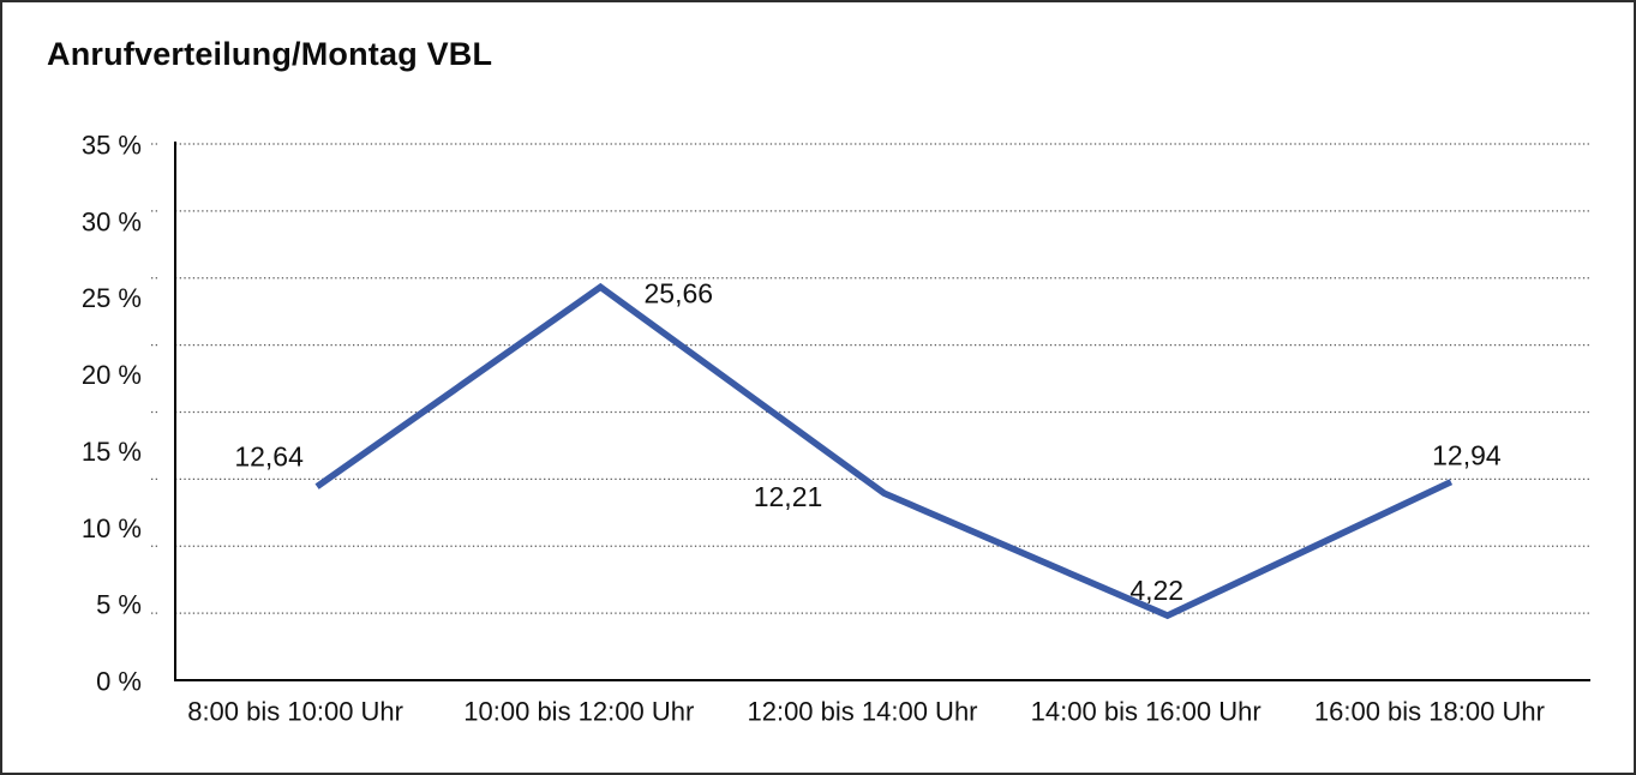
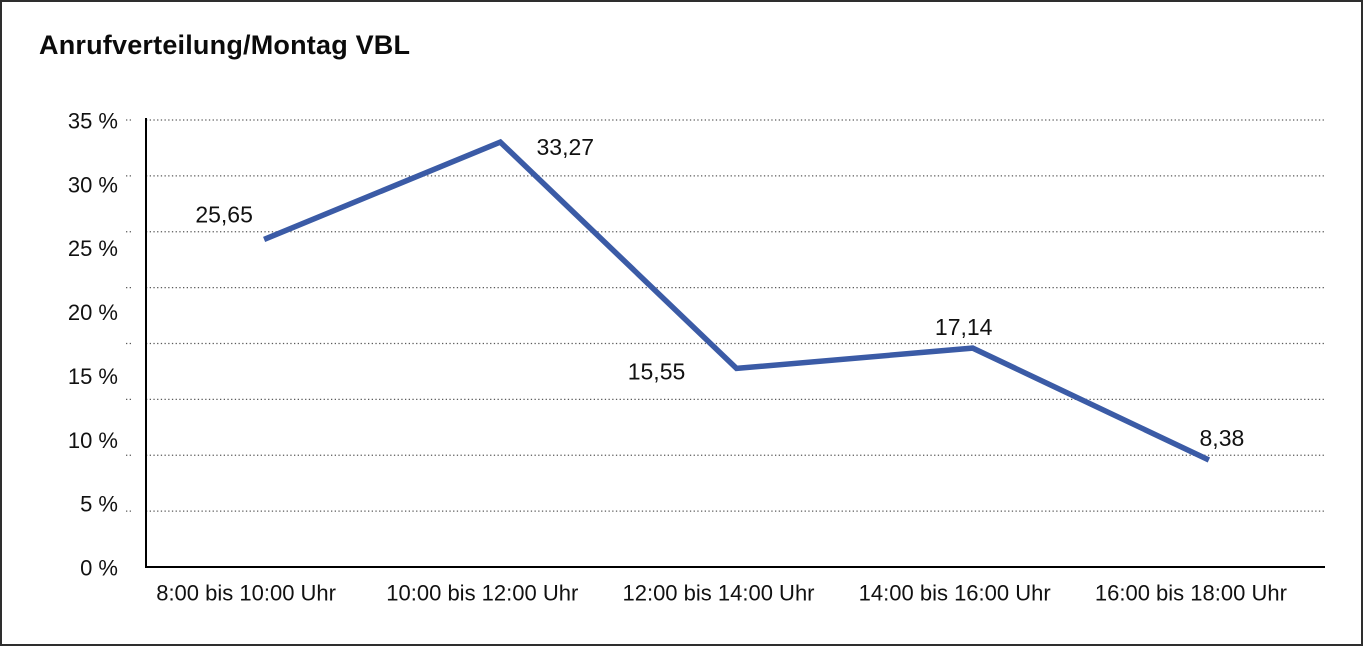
8:00 bis 10:00 Uhr: 12,64 -> 25,65
10:00 bis 12:00 Uhr: 25,66 -> 33,27
12:00 bis 14:00 Uhr: 12,21 -> 15,55
14:00 bis 16:00 Uhr: 4,22 -> 17,14
16:00 bis 18:00 Uhr: 12,94 -> 8,38
